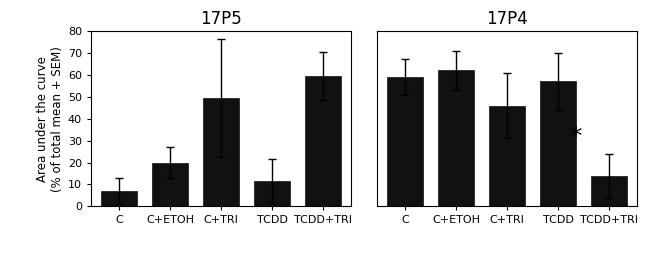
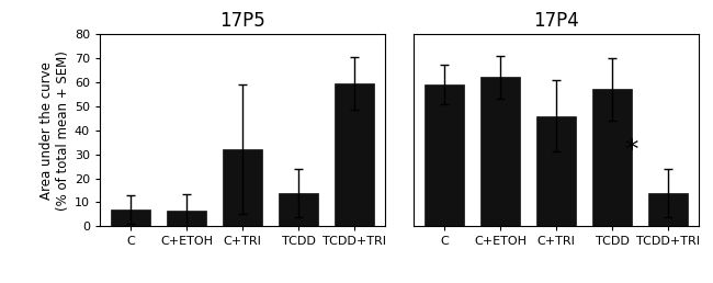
17P5/C+ETOH: 20.0 -> 6.5
17P5/C+TRI: 49.5 -> 32.0
17P5/TCDD: 11.5 -> 14.0
